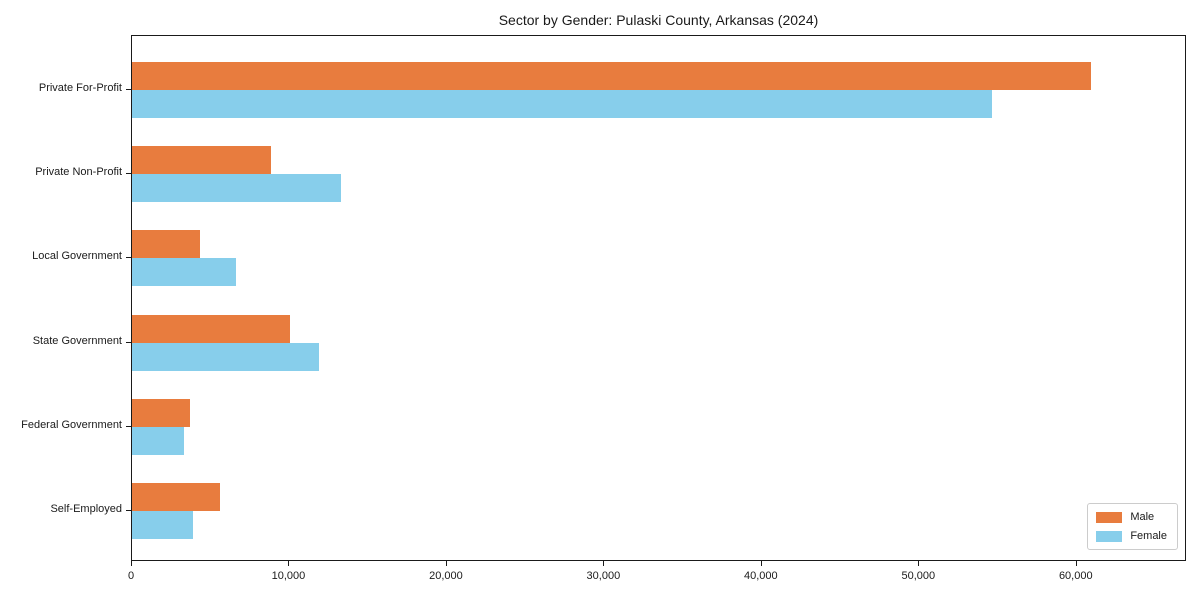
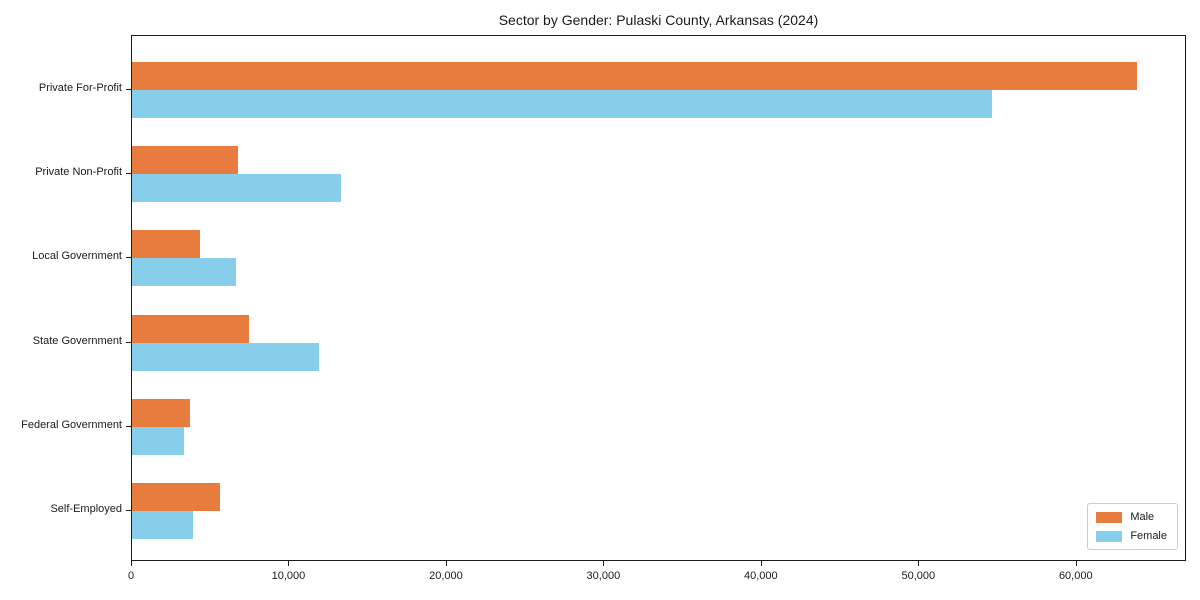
Male/Private For-Profit: 60900 -> 63800
Male/Private Non-Profit: 8800 -> 6700
Male/State Government: 10000 -> 7400
